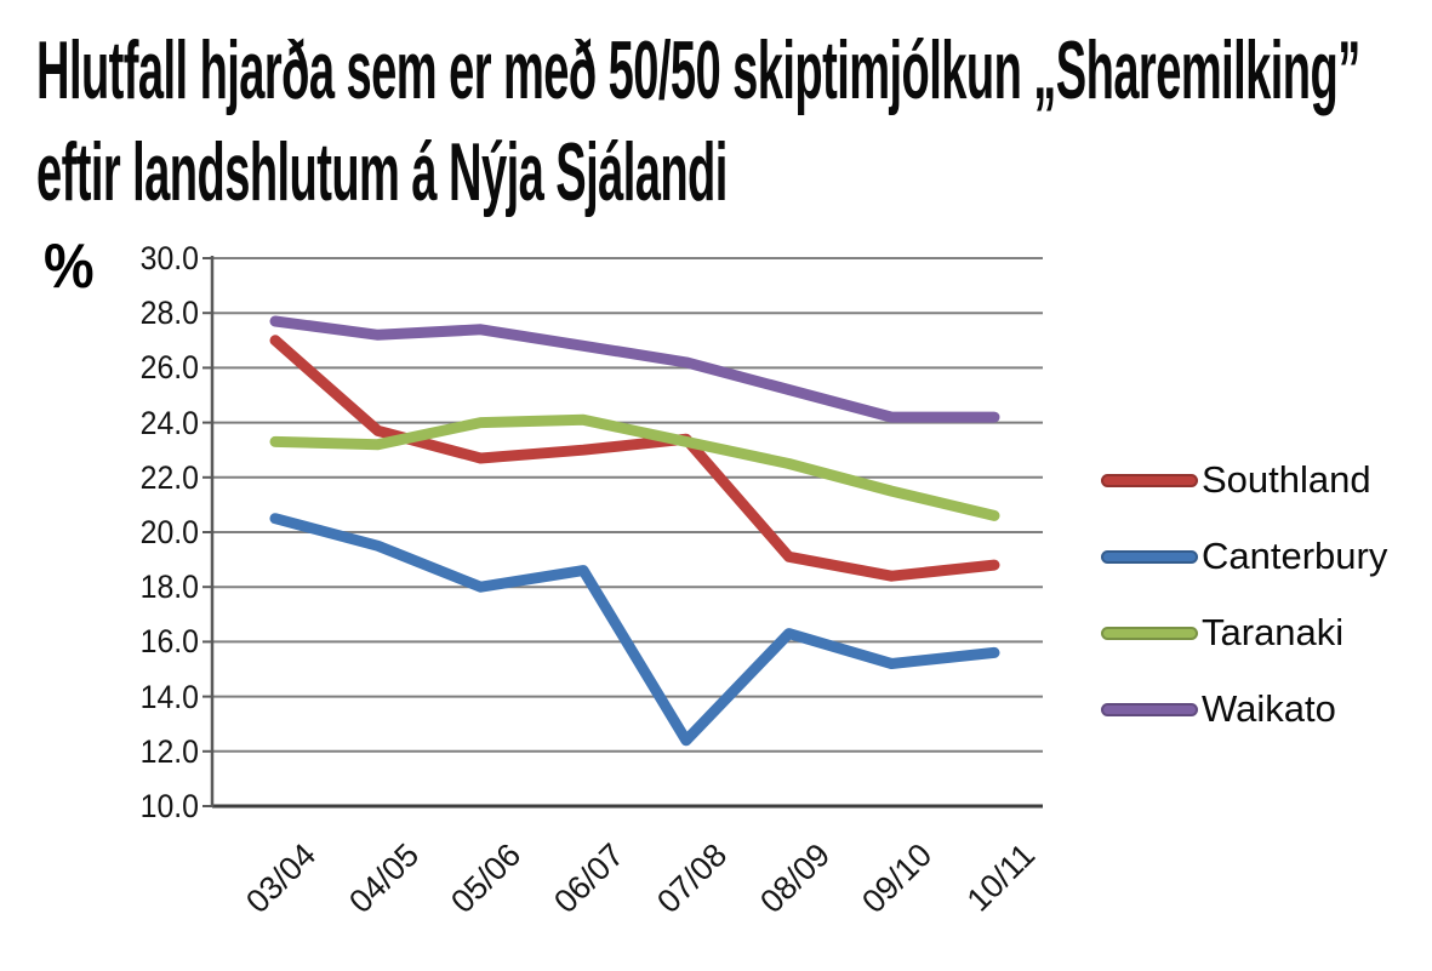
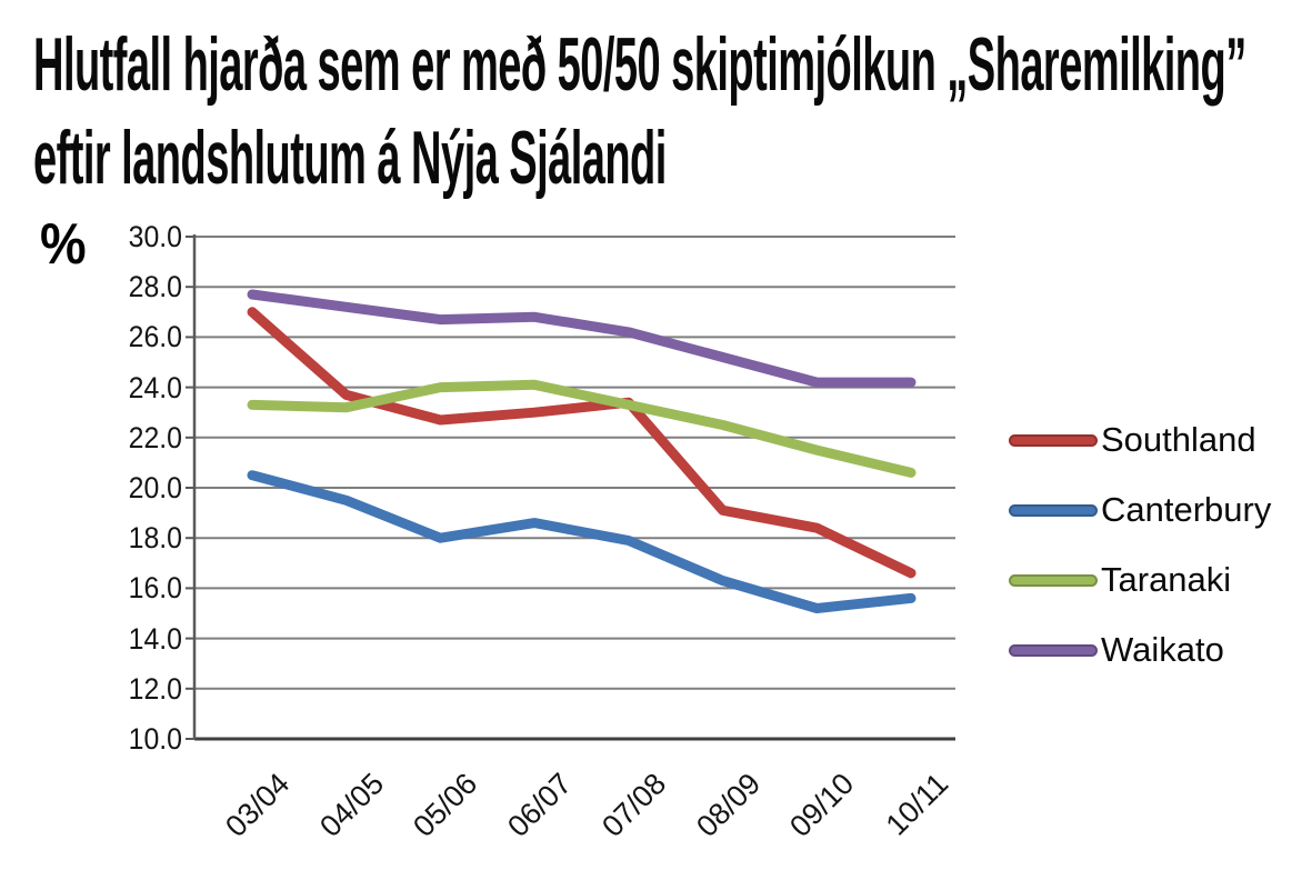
Waikato/05/06: 27.4 -> 26.7
Canterbury/07/08: 12.4 -> 17.9
Southland/10/11: 18.8 -> 16.6
